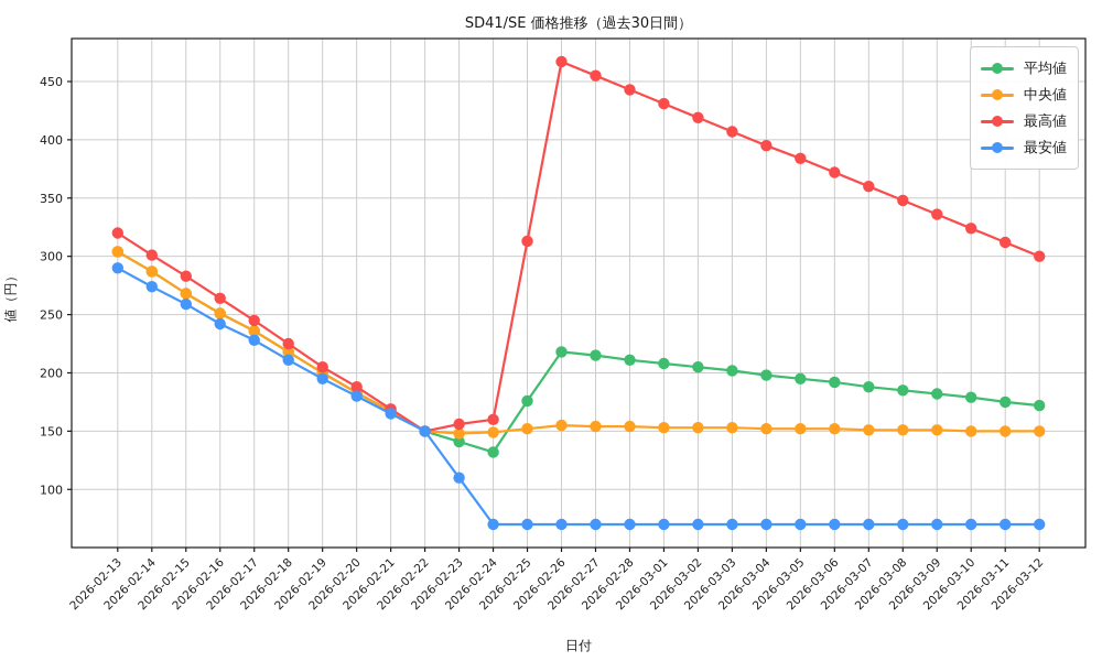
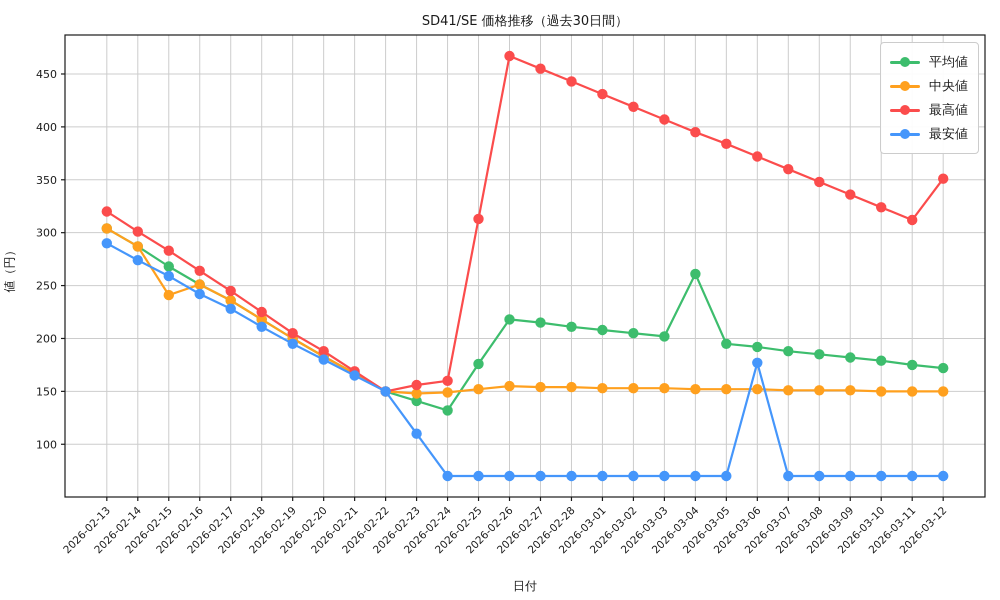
中央値/2026-02-15: 268 -> 241
平均値/2026-03-04: 198 -> 261
最安値/2026-03-06: 70 -> 177
最高値/2026-03-12: 300 -> 351
